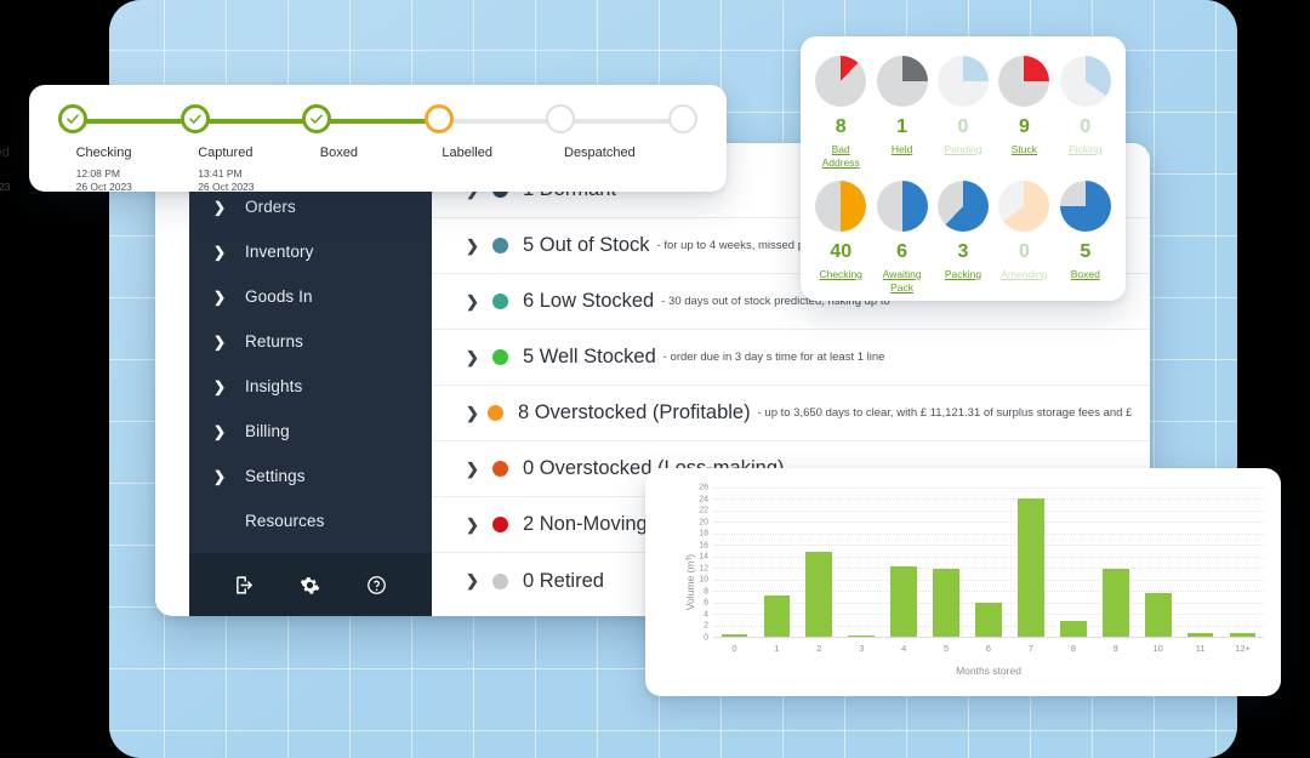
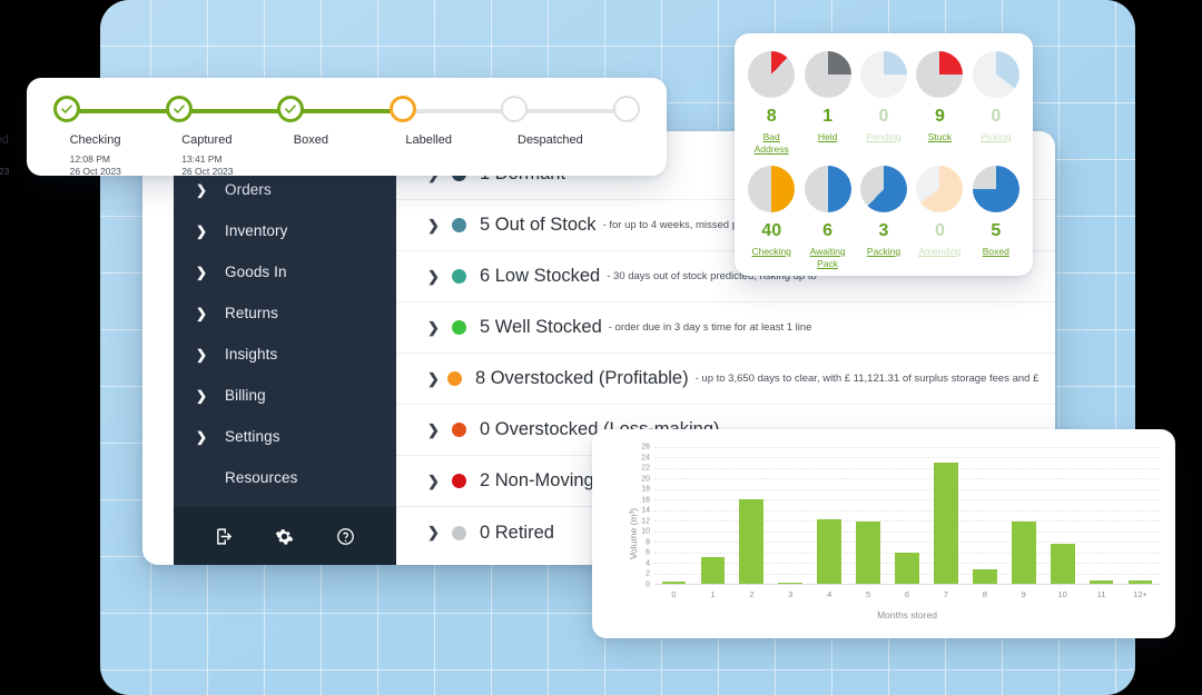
1: 7 -> 5
2: 15 -> 16
7: 24 -> 23
